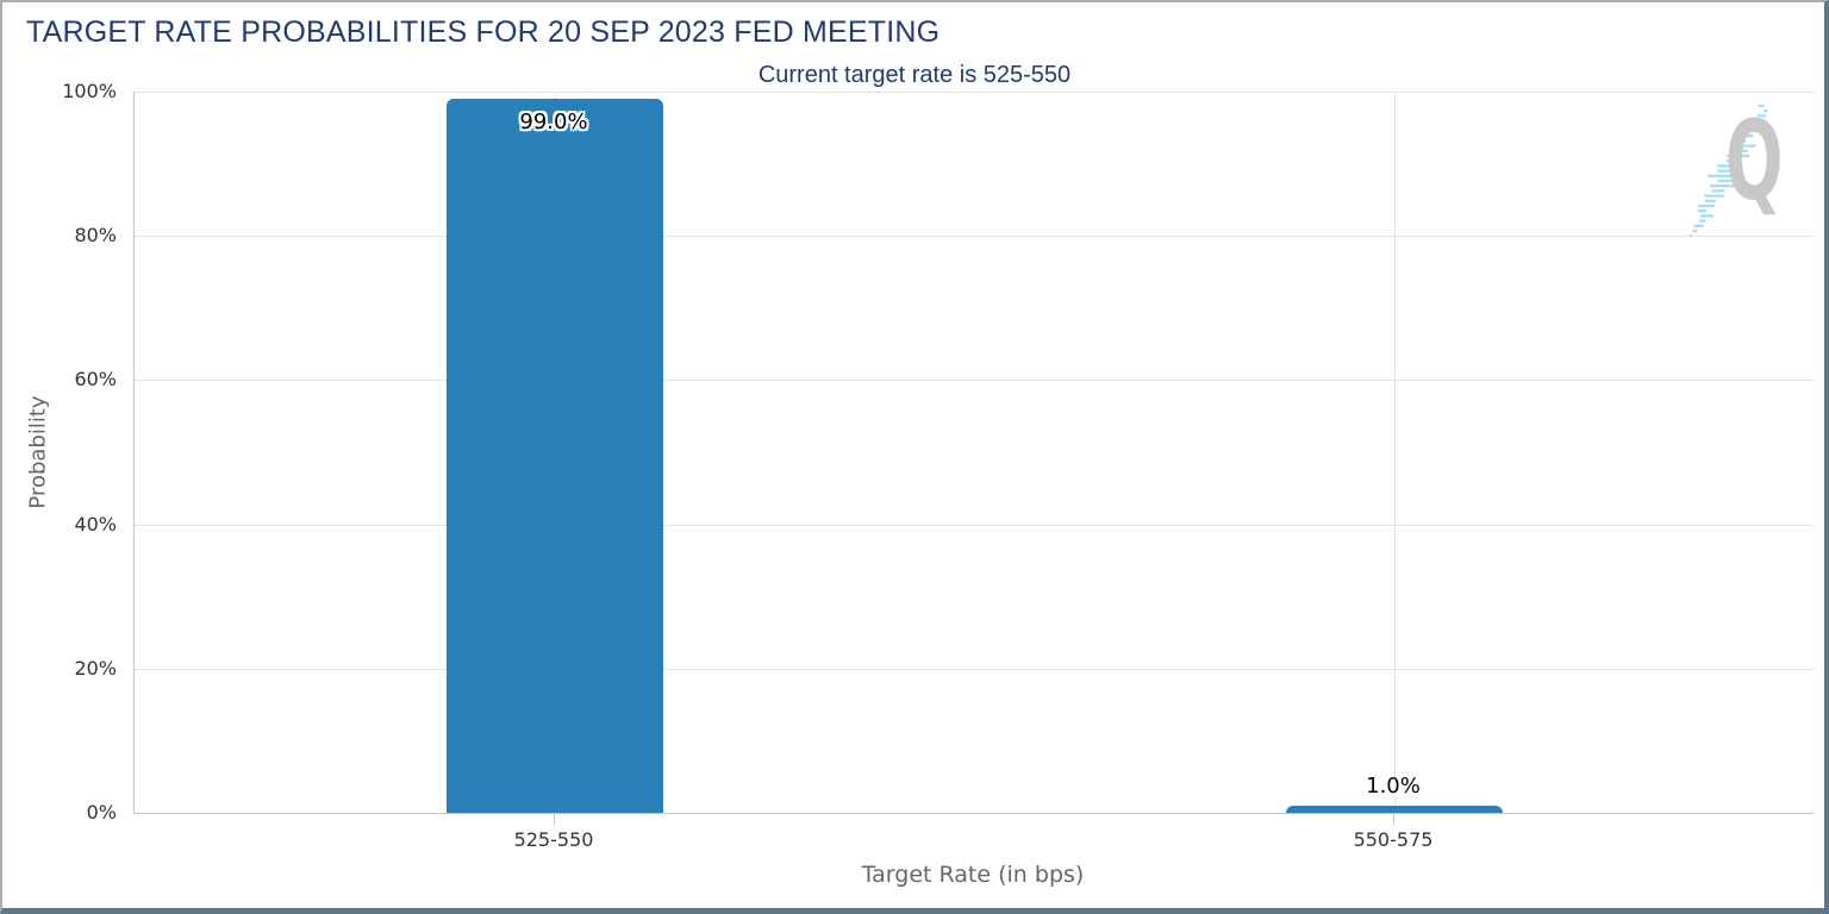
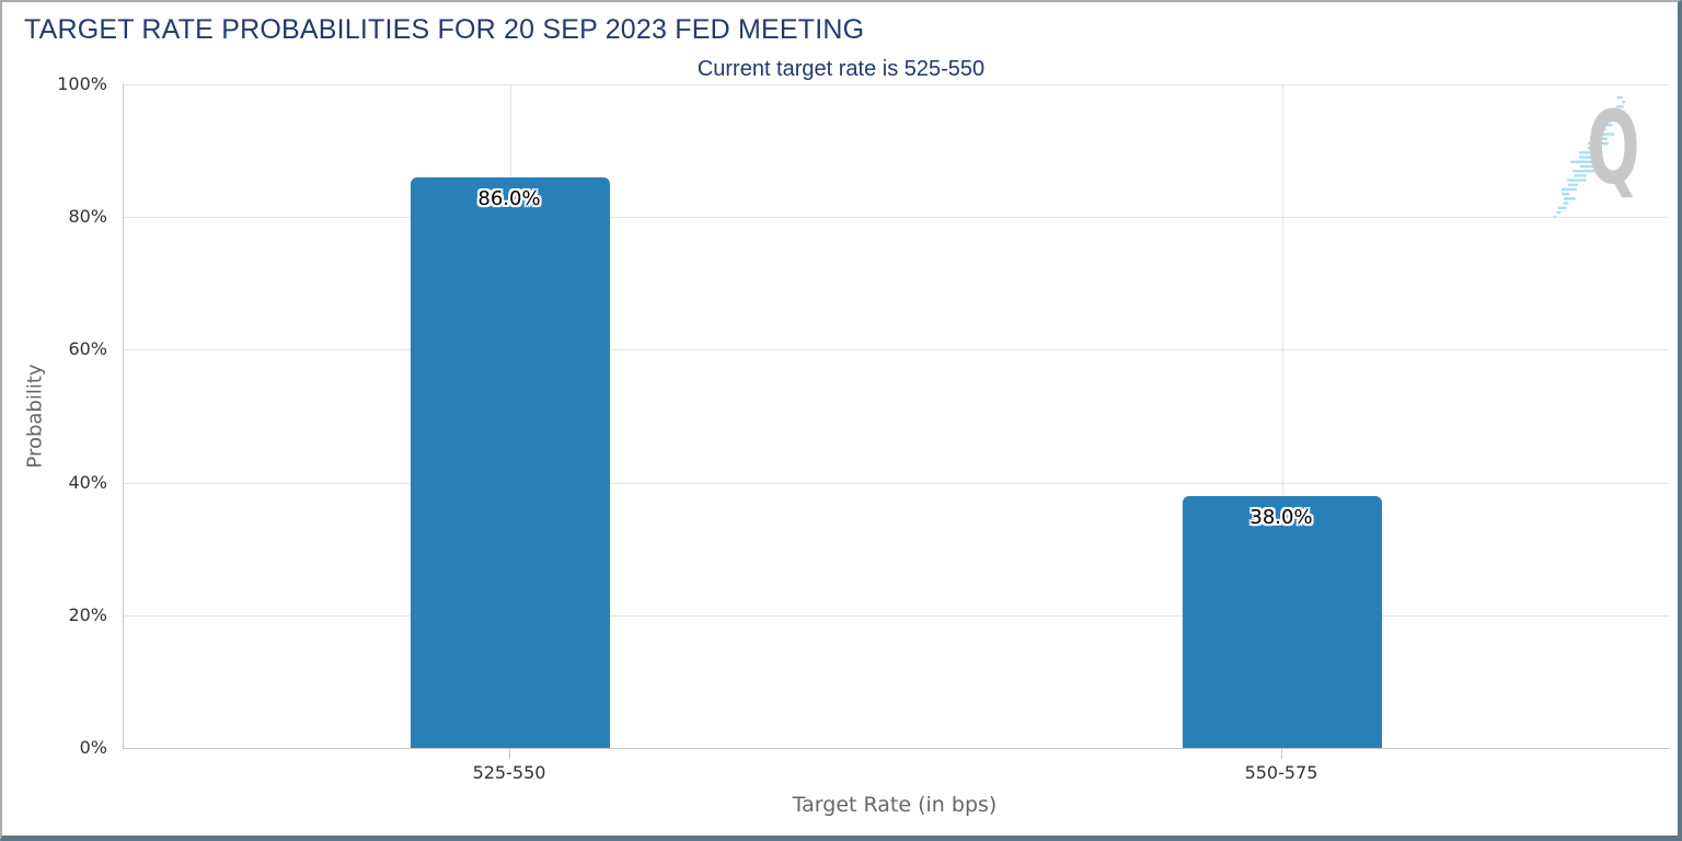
525-550: 99.0% -> 86.0%
550-575: 1.0% -> 38.0%
